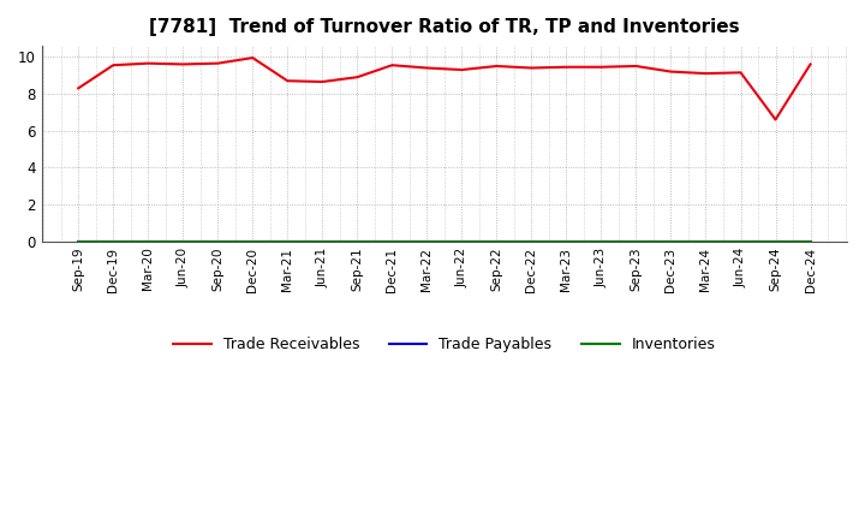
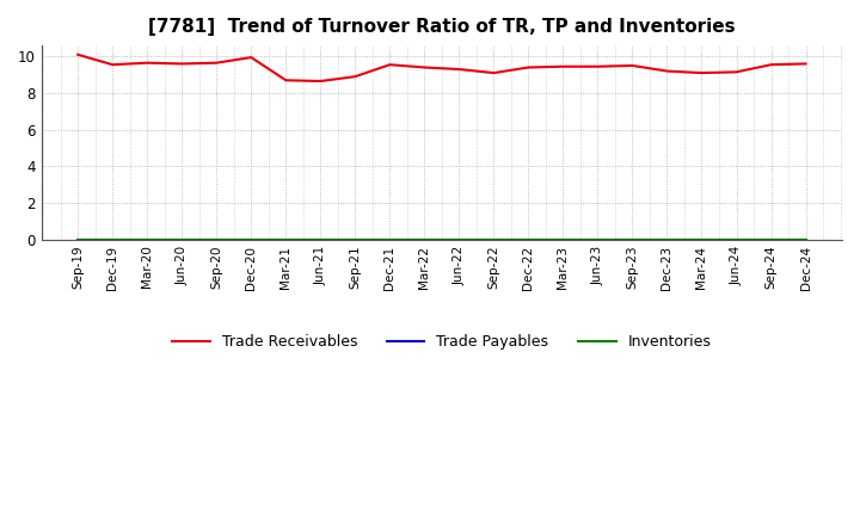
Trade Receivables/Sep-19: 8.3 -> 10.1
Trade Receivables/Sep-22: 9.5 -> 9.1
Trade Receivables/Sep-24: 6.6 -> 9.6
